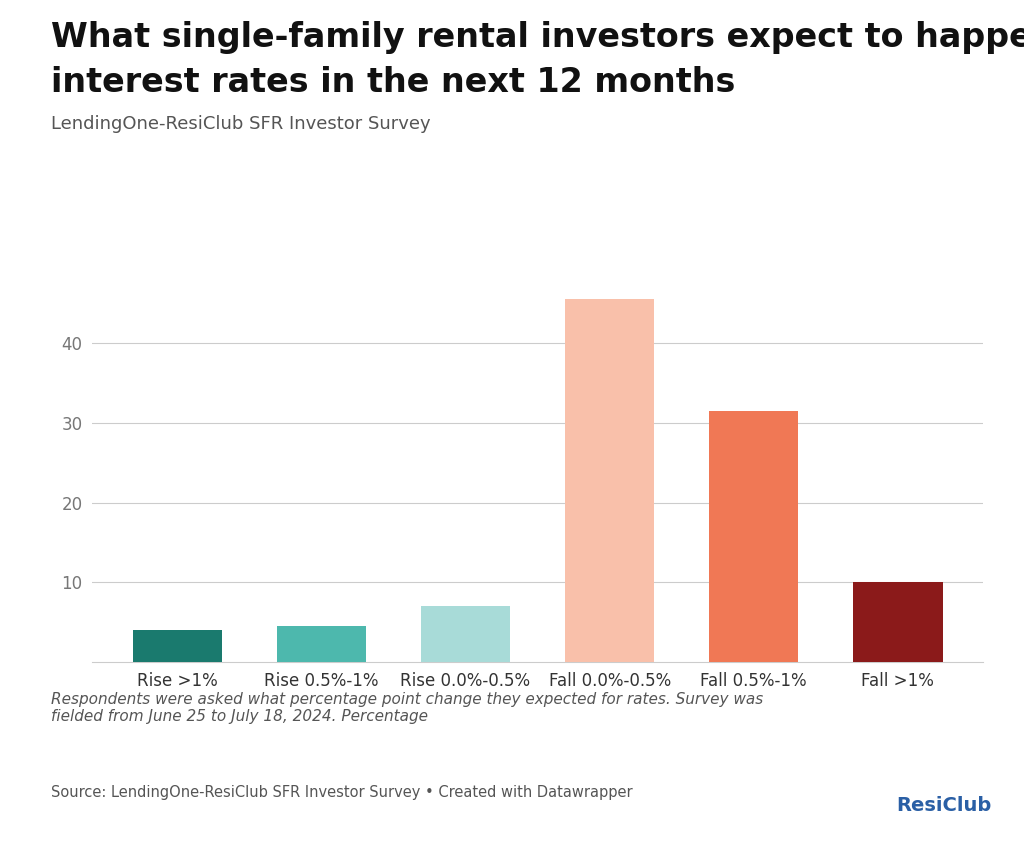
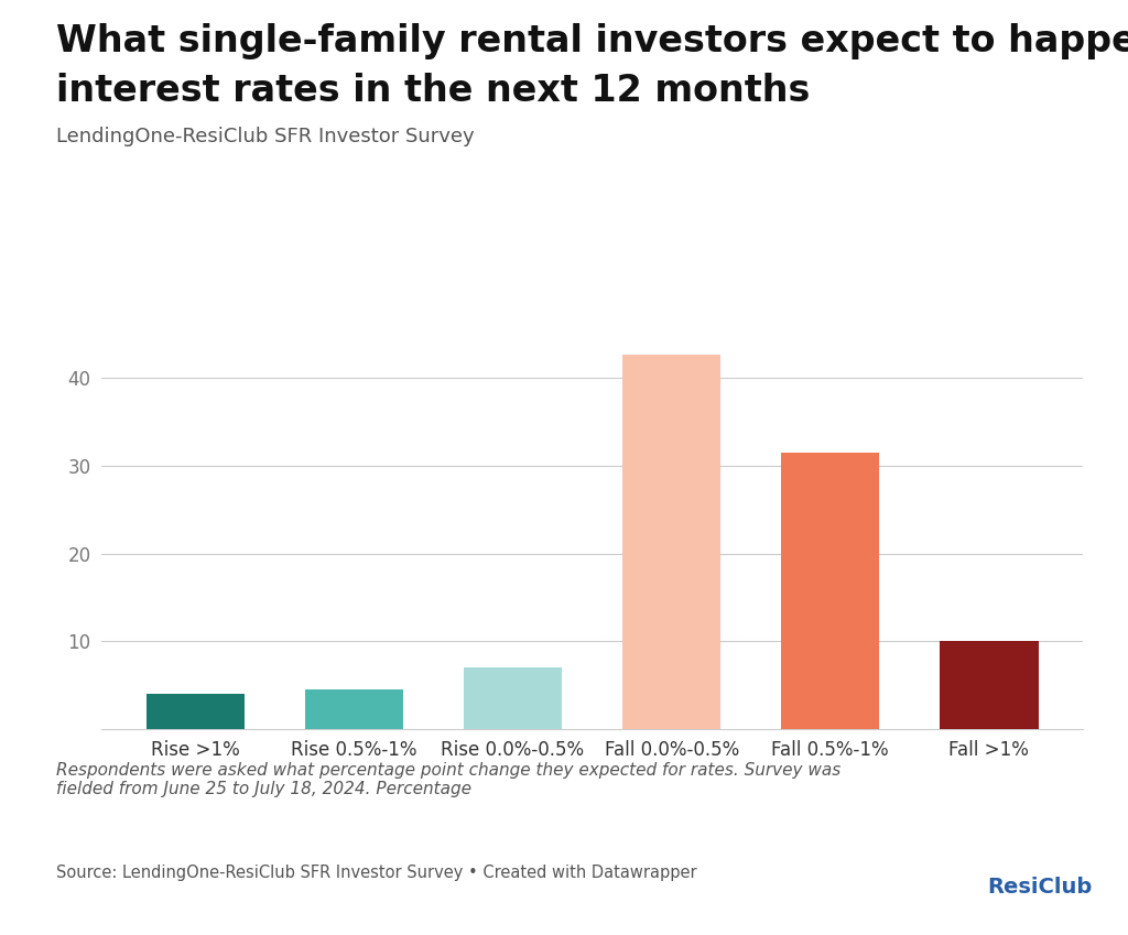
Fall 0.0%-0.5%: 45.5 -> 42.6
